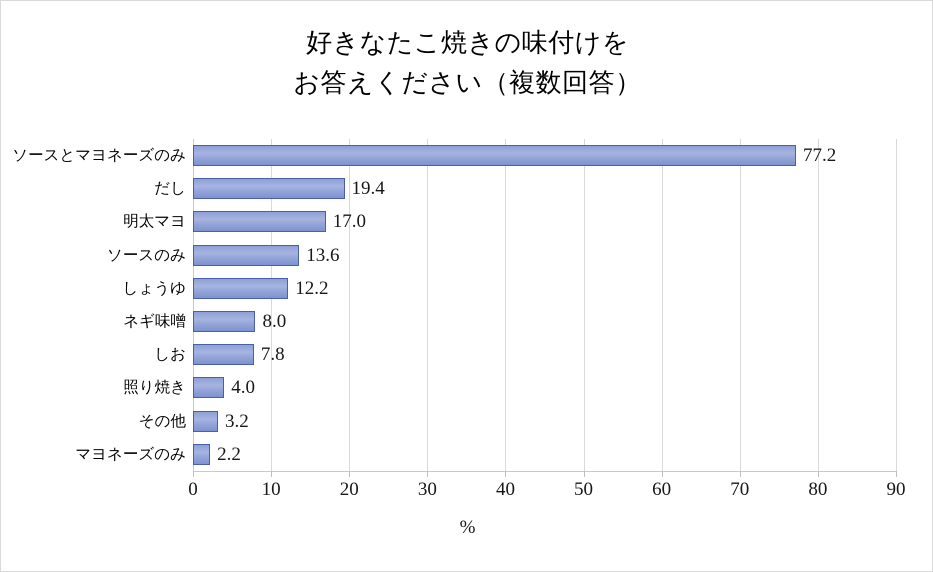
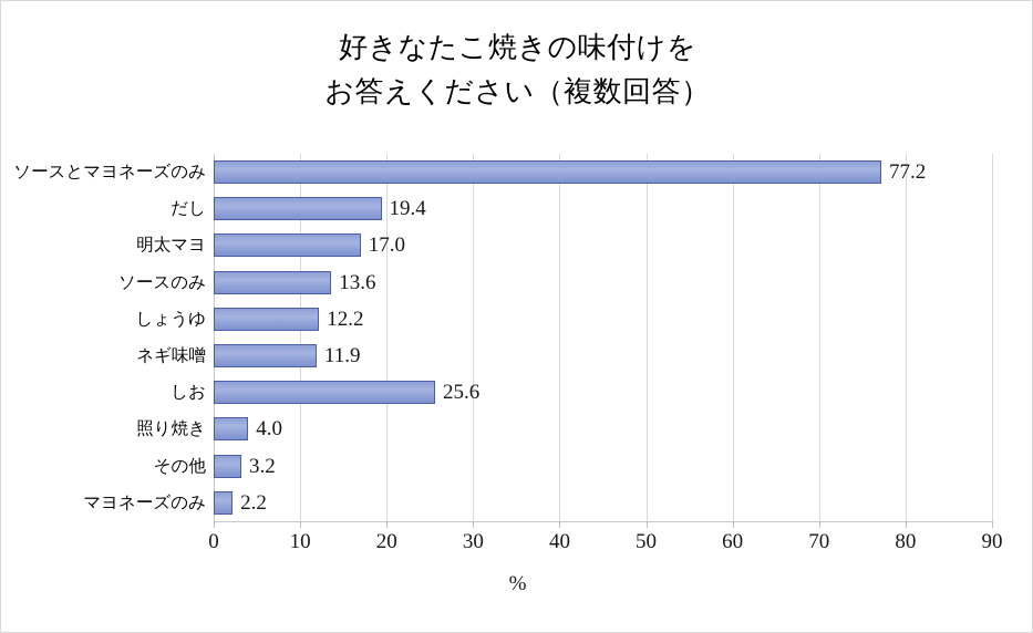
ネギ味噌: 8.0 -> 11.9
しお: 7.8 -> 25.6
